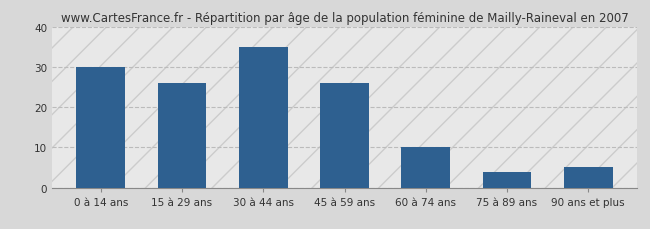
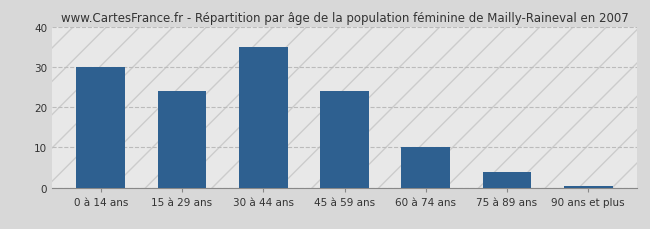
15 à 29 ans: 26.0 -> 24.0
45 à 59 ans: 26.0 -> 24.0
90 ans et plus: 5.0 -> 0.5
